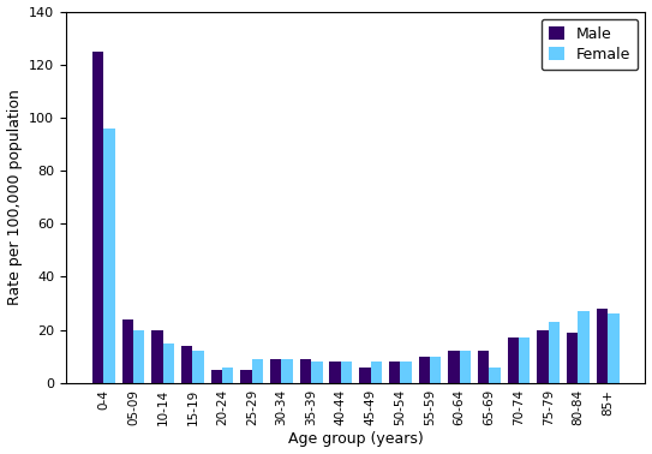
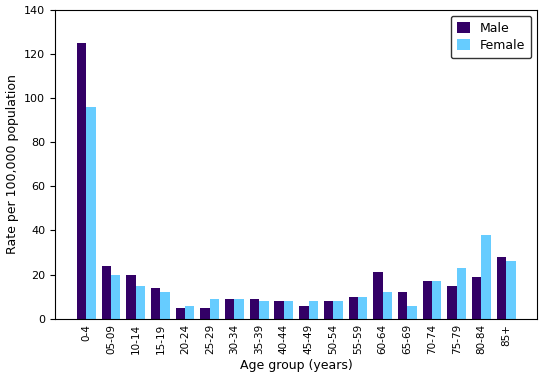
Male/60-64: 12 -> 21
Male/75-79: 20 -> 15
Female/80-84: 27 -> 38
